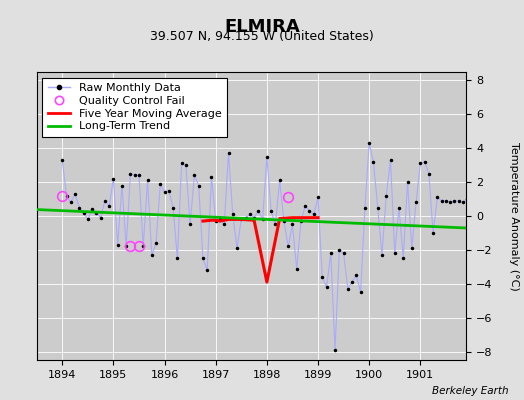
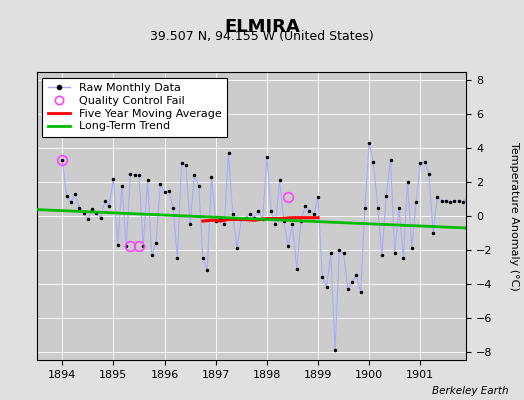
Quality Control Fail/1894: 1.2 -> 3.3
Five Year Moving Average/1898: -3.9 -> -0.1
